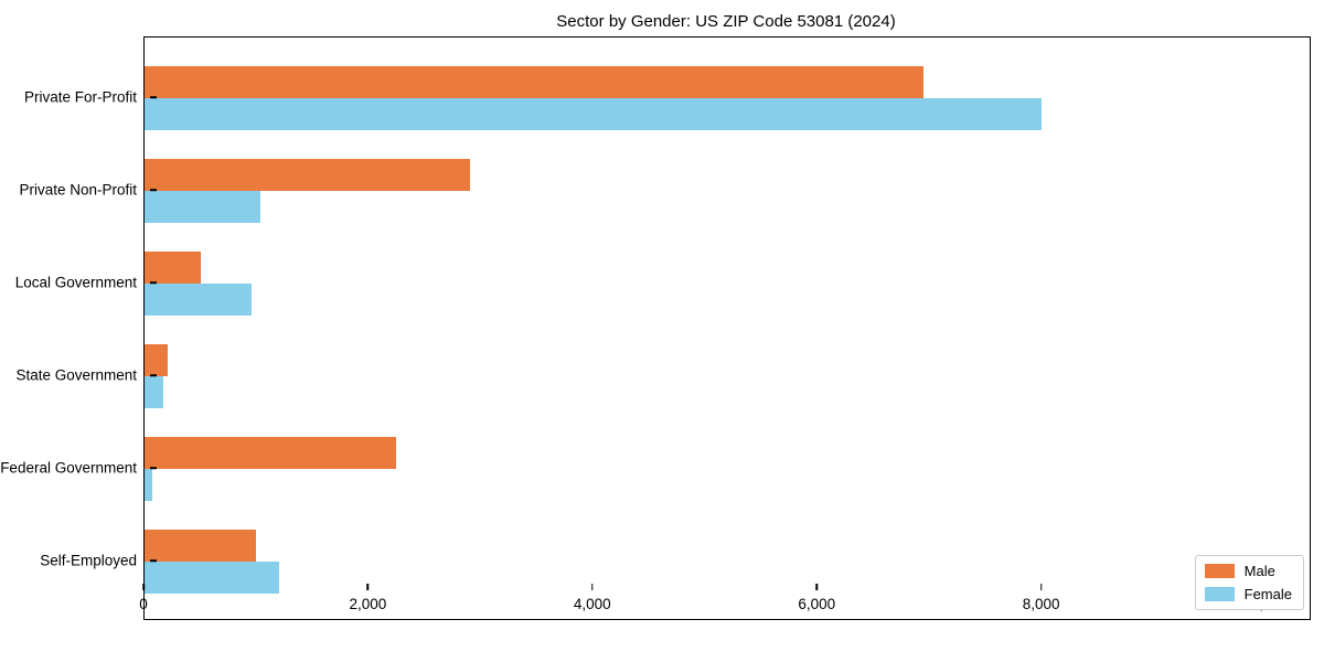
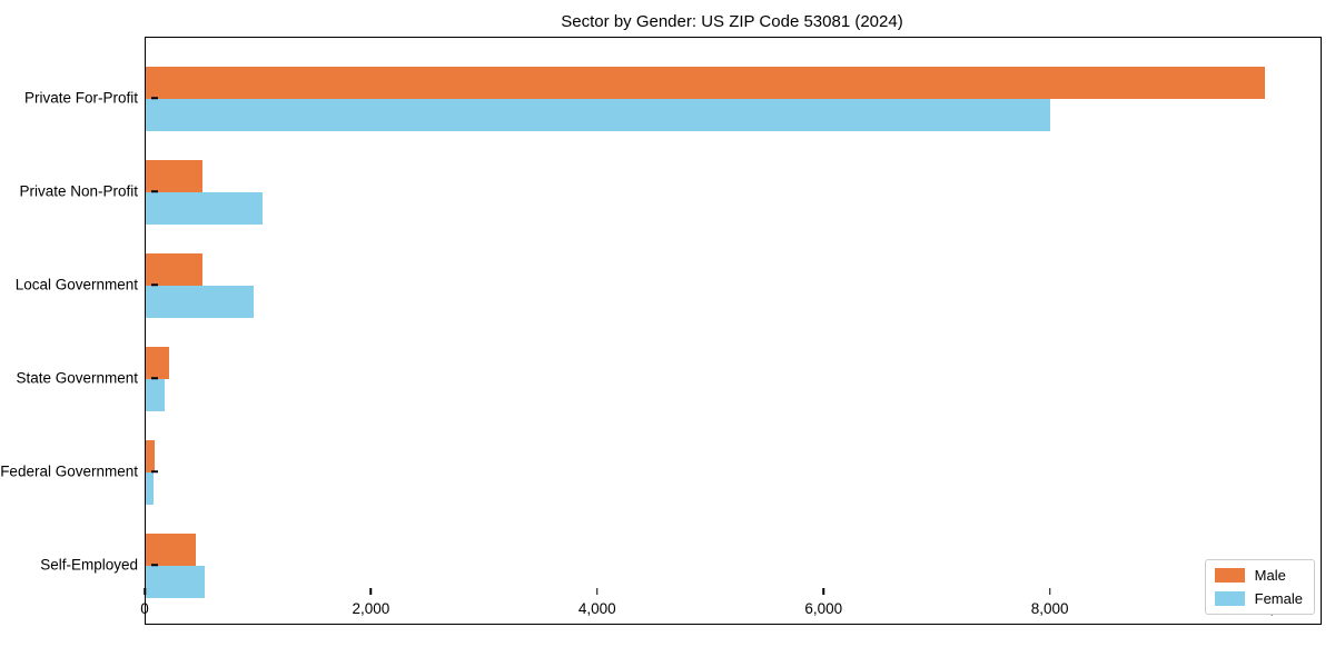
Male/Private For-Profit: 6940 -> 9890
Male/Private Non-Profit: 2900 -> 500
Male/Federal Government: 2240 -> 80
Male/Self-Employed: 990 -> 440
Female/Self-Employed: 1200 -> 520
